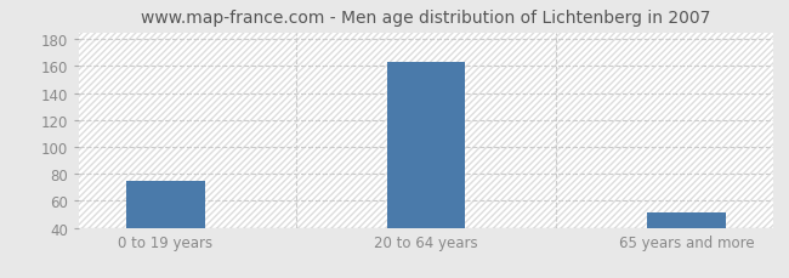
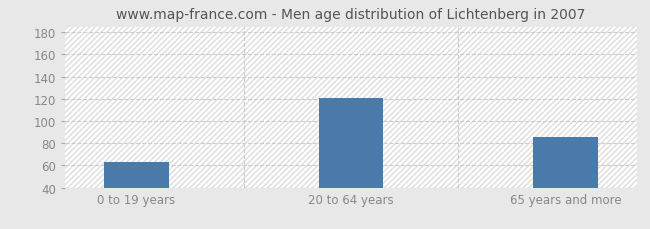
0 to 19 years: 75 -> 63
20 to 64 years: 163 -> 121
65 years and more: 51 -> 86
